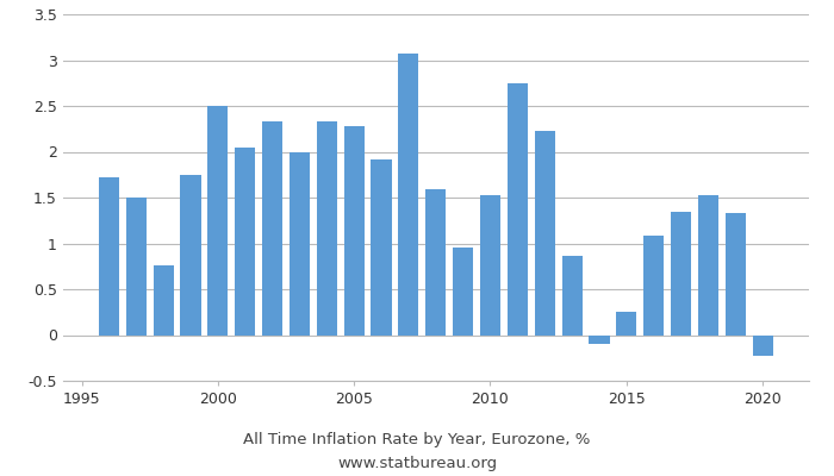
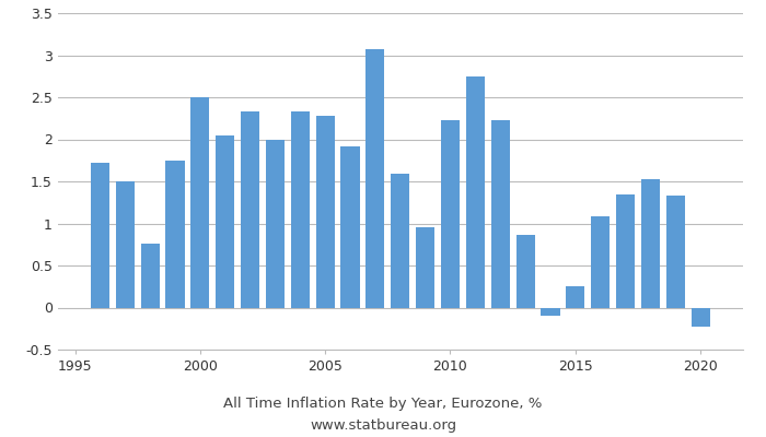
2010: 1.52 -> 2.23
